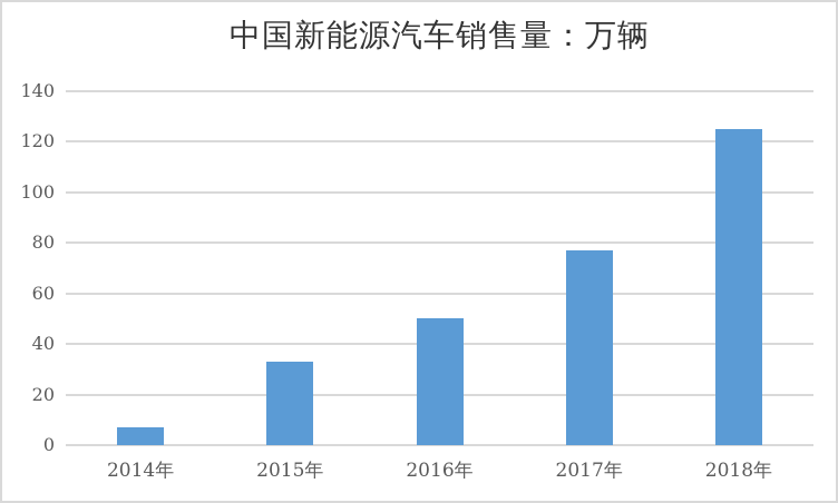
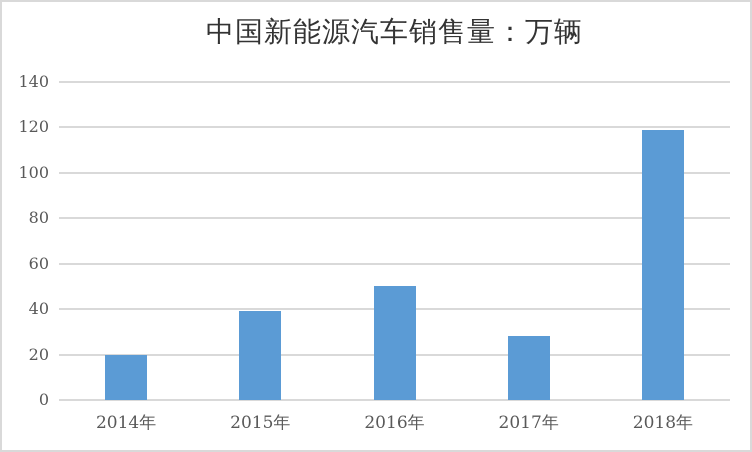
2014年: 7 -> 20
2015年: 33 -> 39
2017年: 77 -> 28
2018年: 125 -> 119
